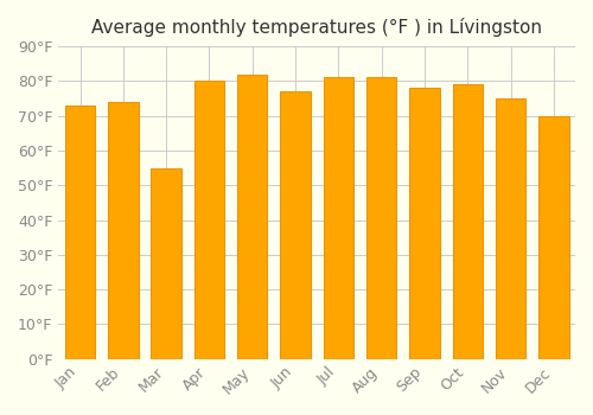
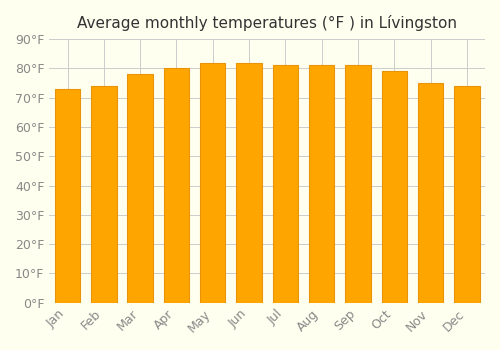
Mar: 55°F -> 78°F
Jun: 77°F -> 82°F
Sep: 78°F -> 81°F
Dec: 70°F -> 74°F
